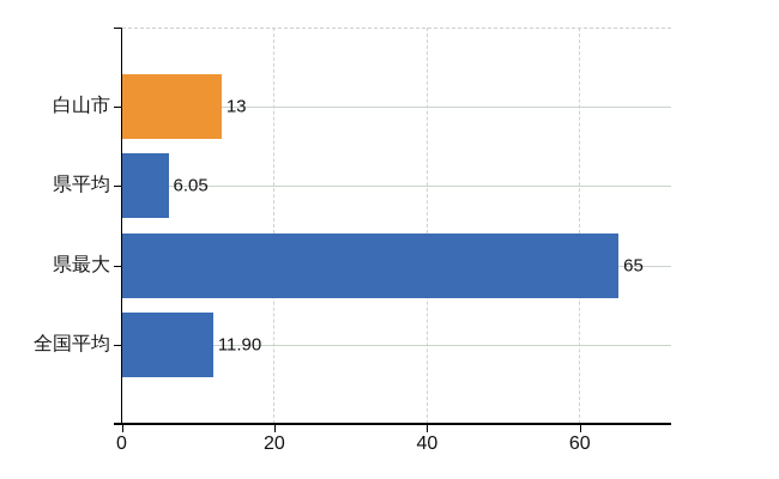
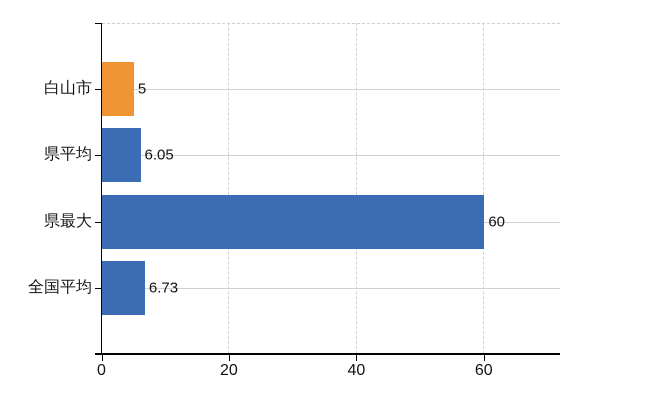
白山市: 13 -> 5
県最大: 65 -> 60
全国平均: 11.90 -> 6.73
